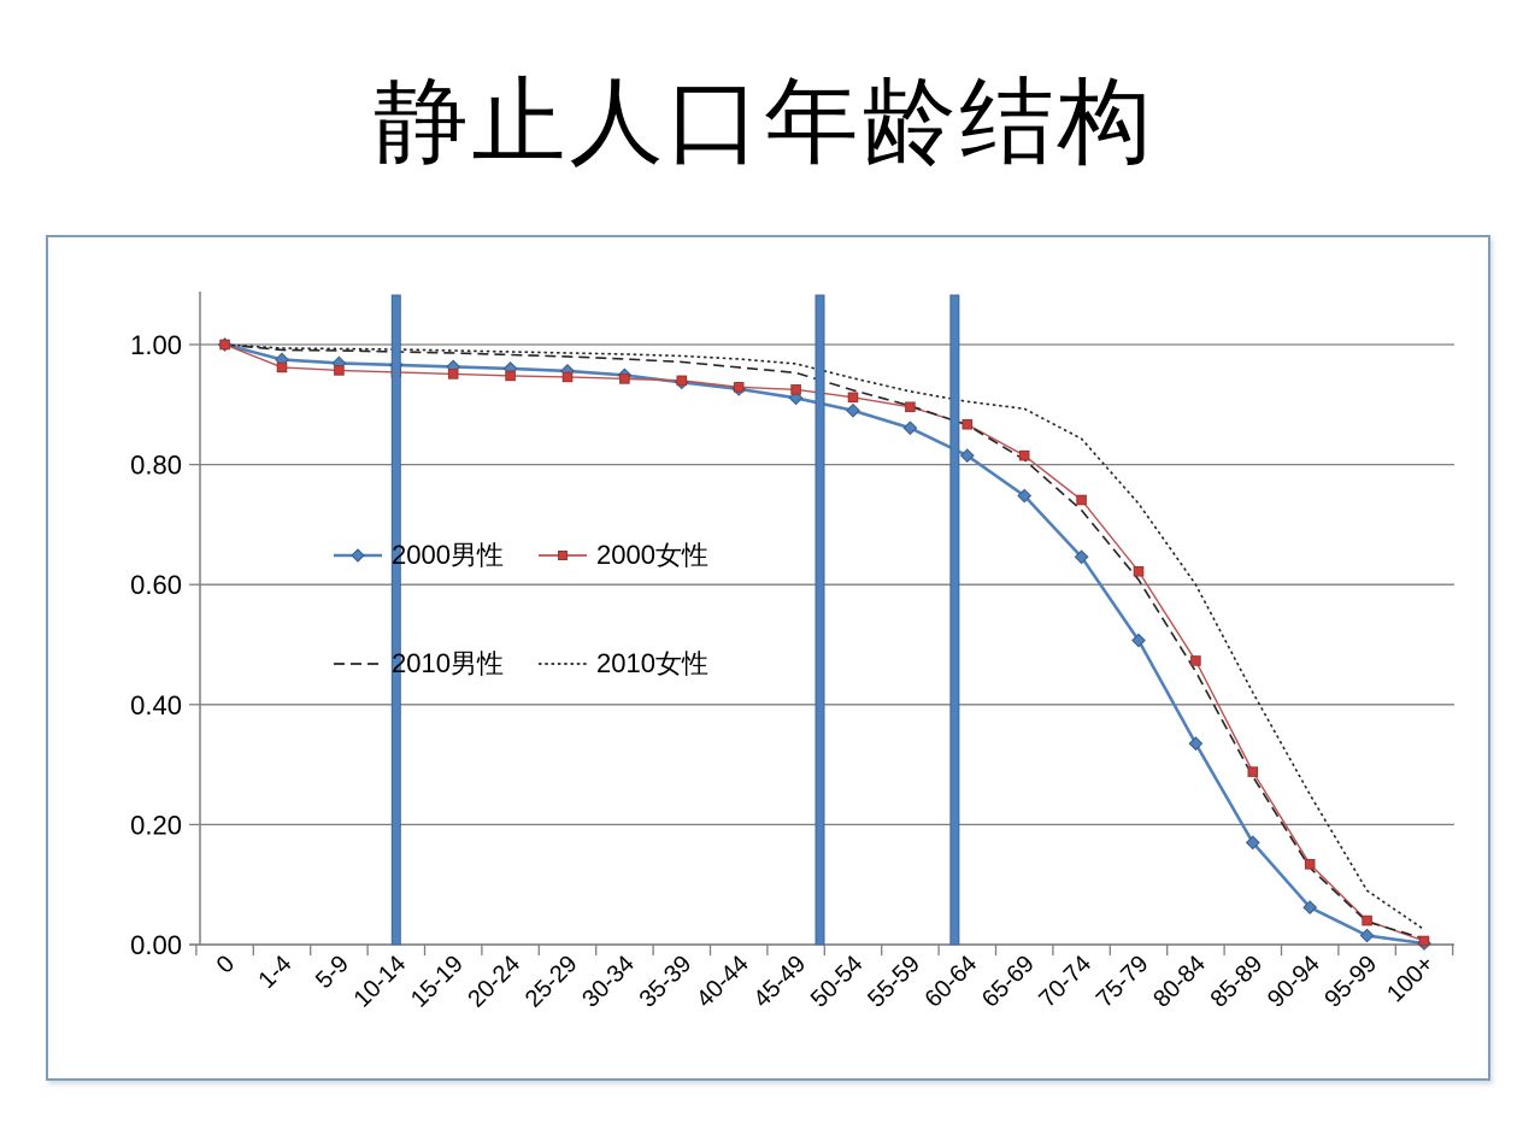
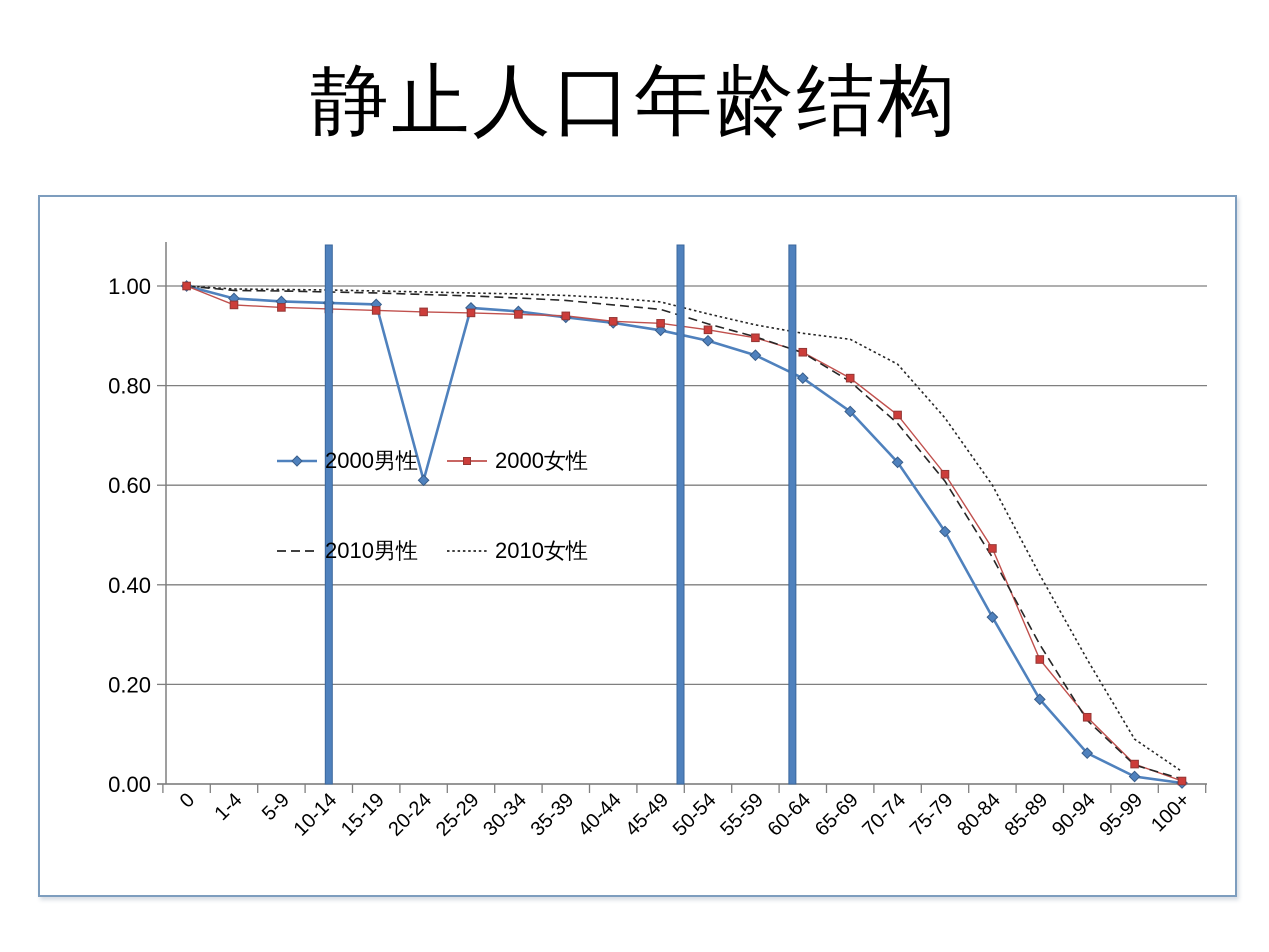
2000男性/20-24: 0.96 -> 0.61
2000女性/85-89: 0.29 -> 0.25
